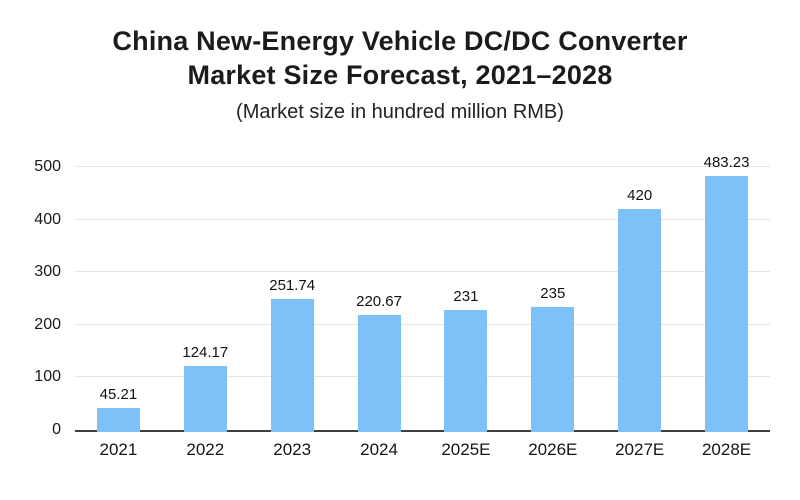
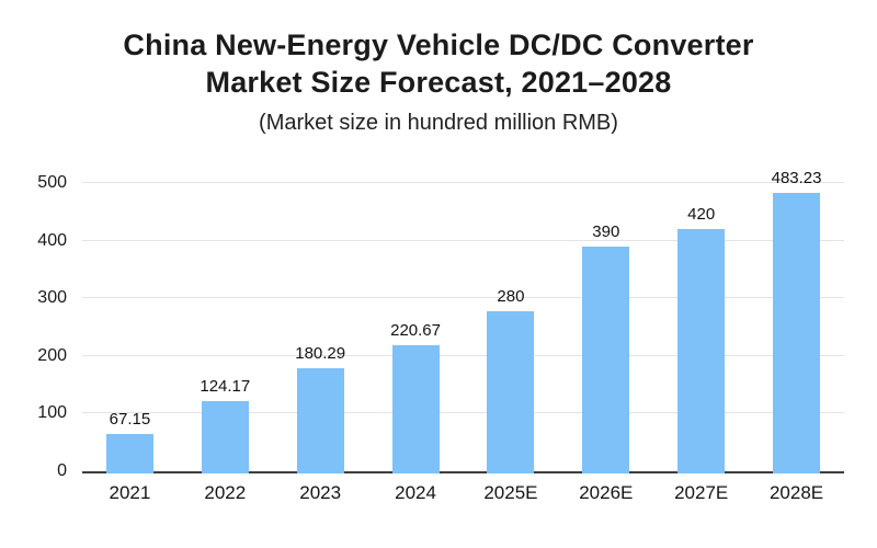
2021: 45.21 -> 67.15
2023: 251.74 -> 180.29
2025E: 231 -> 280
2026E: 235 -> 390
